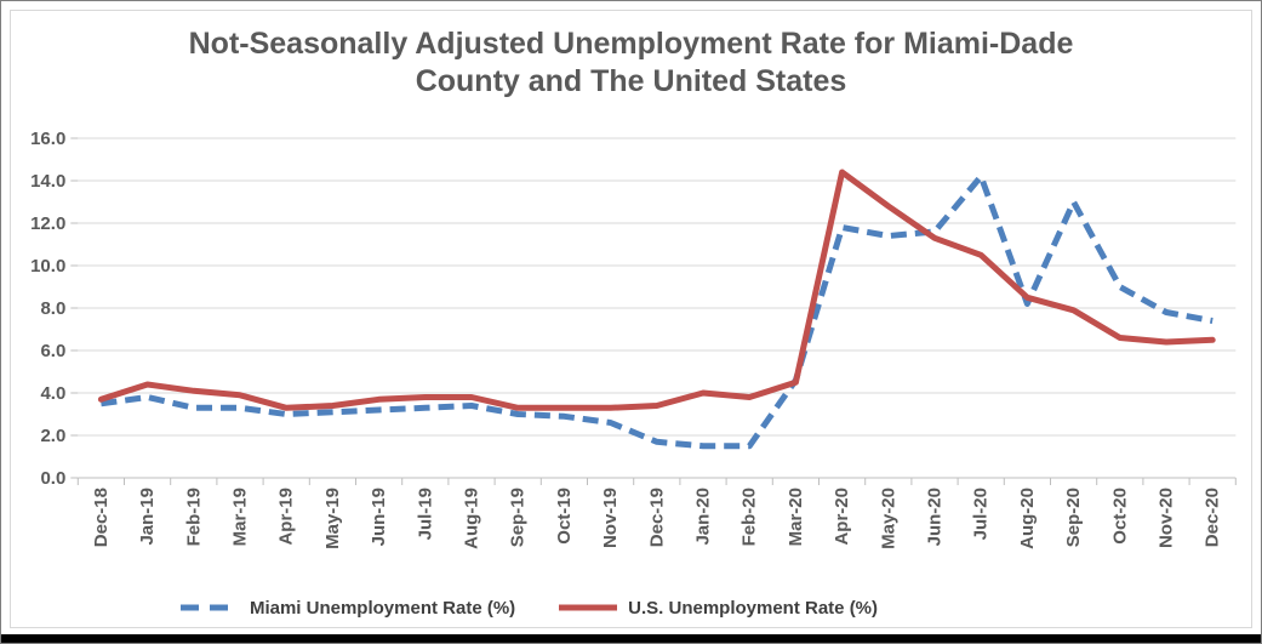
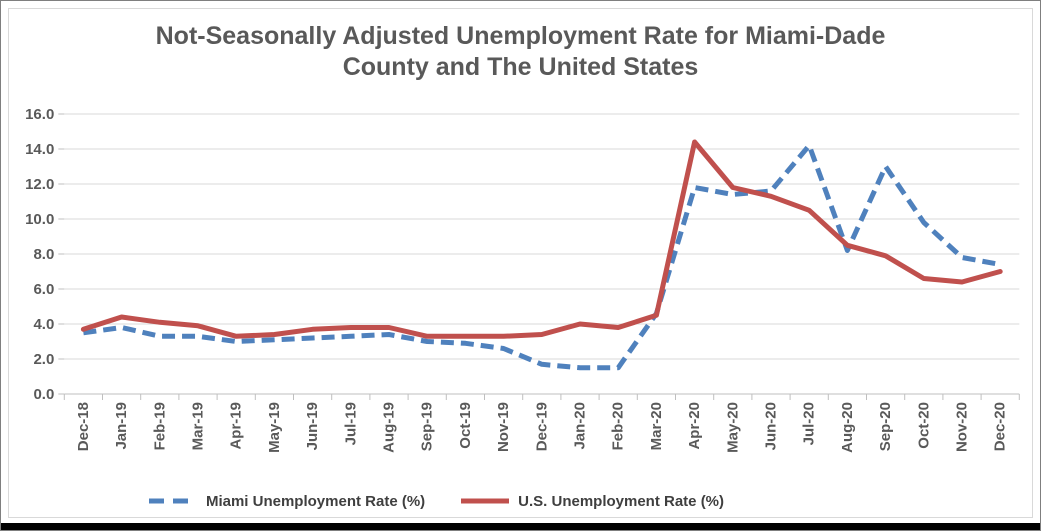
U.S. Unemployment Rate (%)/May-20: 12.8 -> 11.8
Miami Unemployment Rate (%)/Oct-20: 9.0 -> 9.8
U.S. Unemployment Rate (%)/Dec-20: 6.5 -> 7.0
